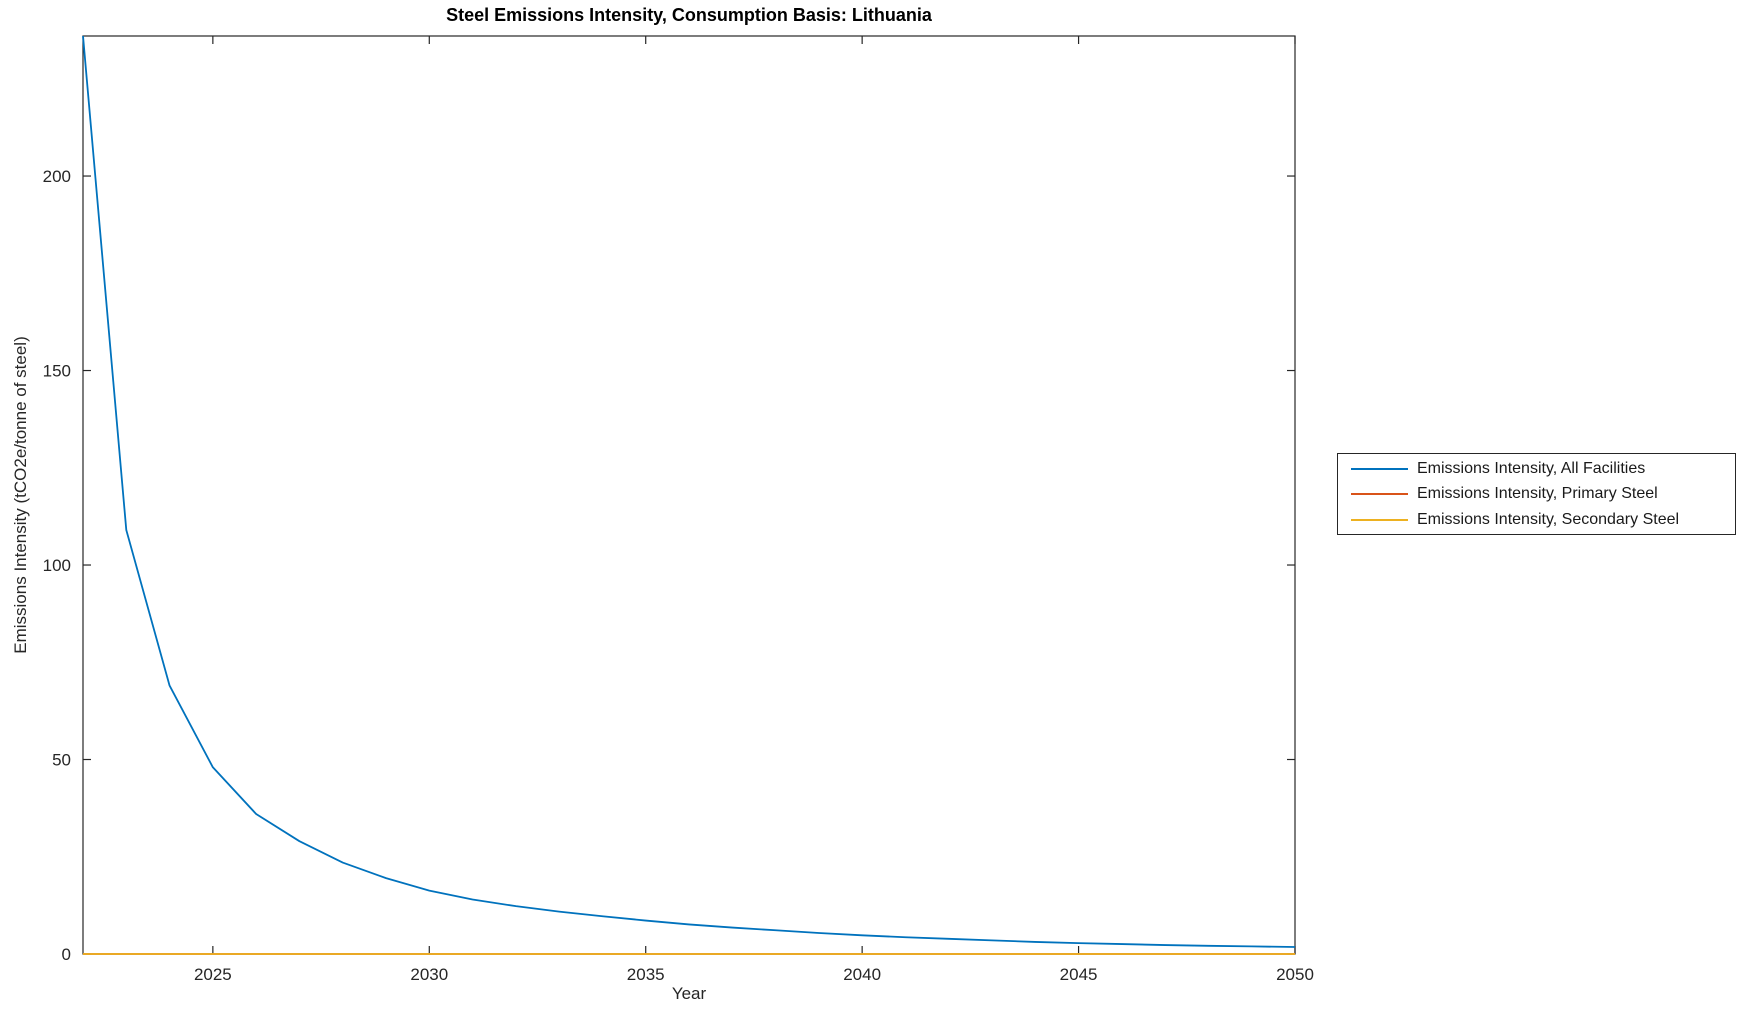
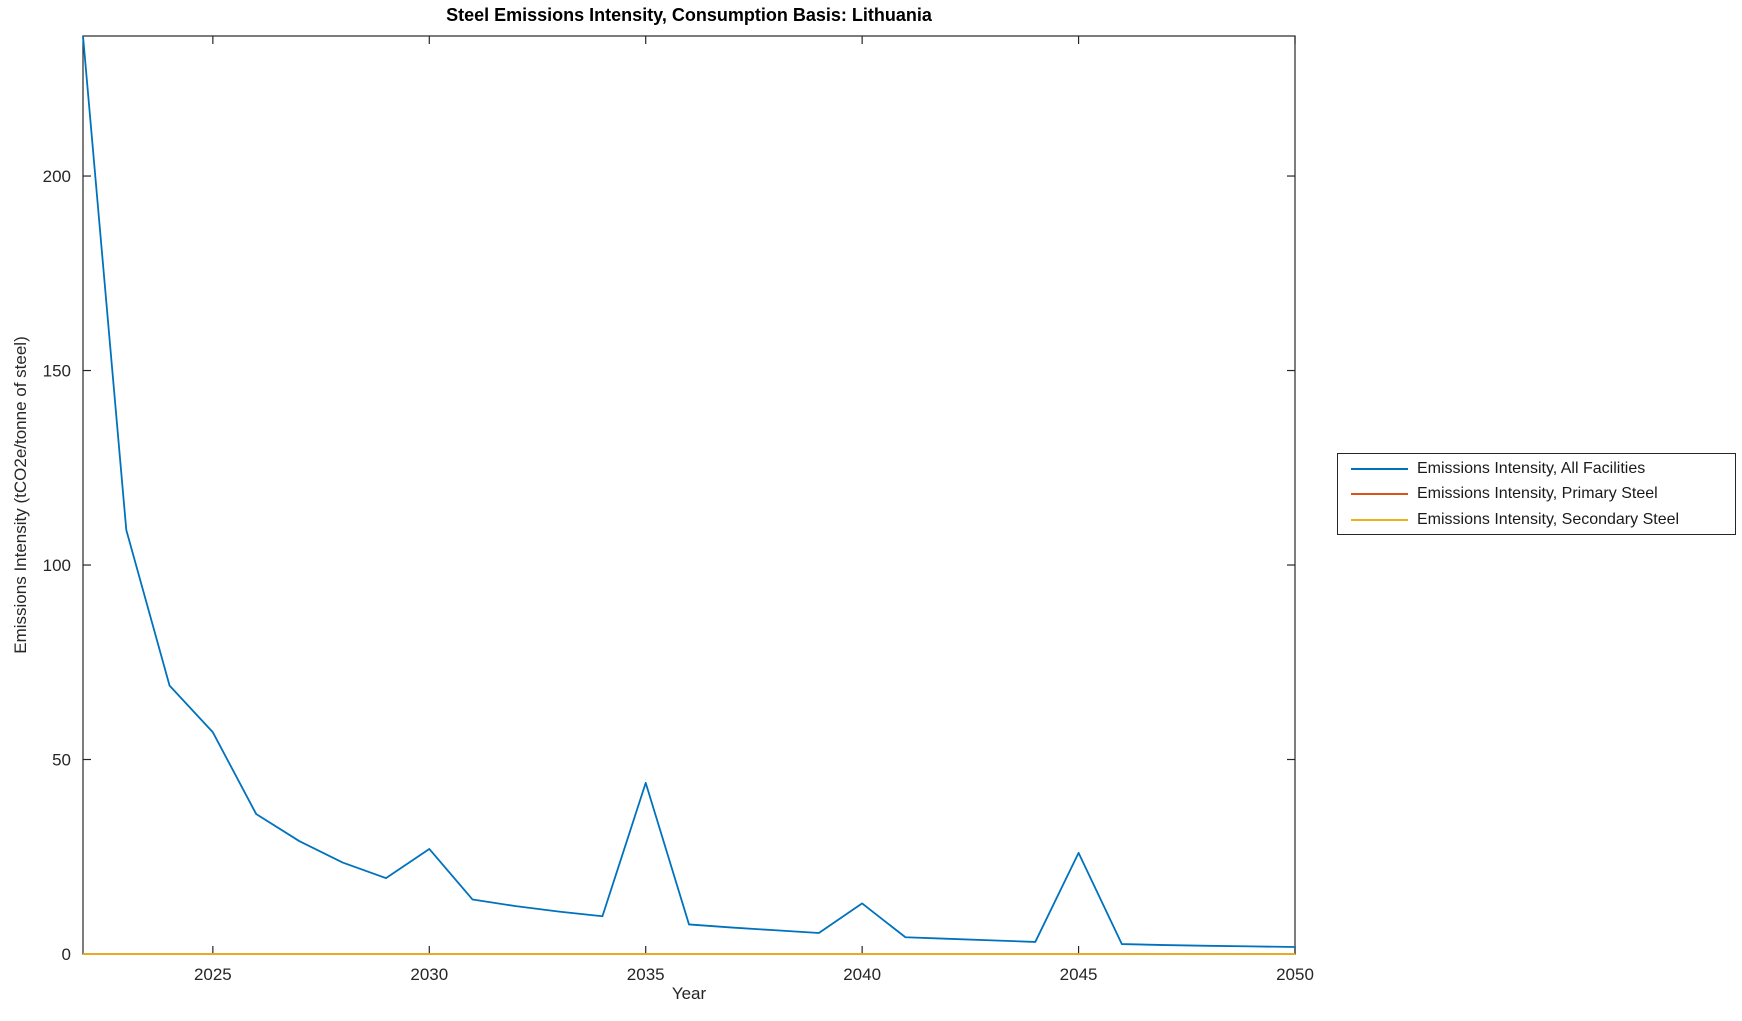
Emissions Intensity, All Facilities/2025: 48 -> 57
Emissions Intensity, All Facilities/2030: 16 -> 27
Emissions Intensity, All Facilities/2035: 9 -> 44
Emissions Intensity, All Facilities/2040: 5 -> 13
Emissions Intensity, All Facilities/2045: 3 -> 26
